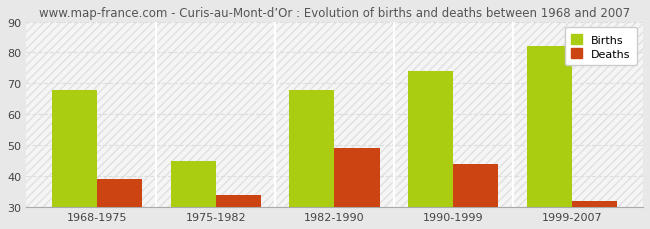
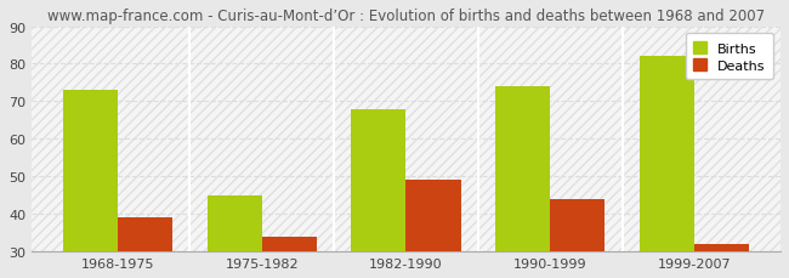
Births/1968-1975: 68 -> 73
